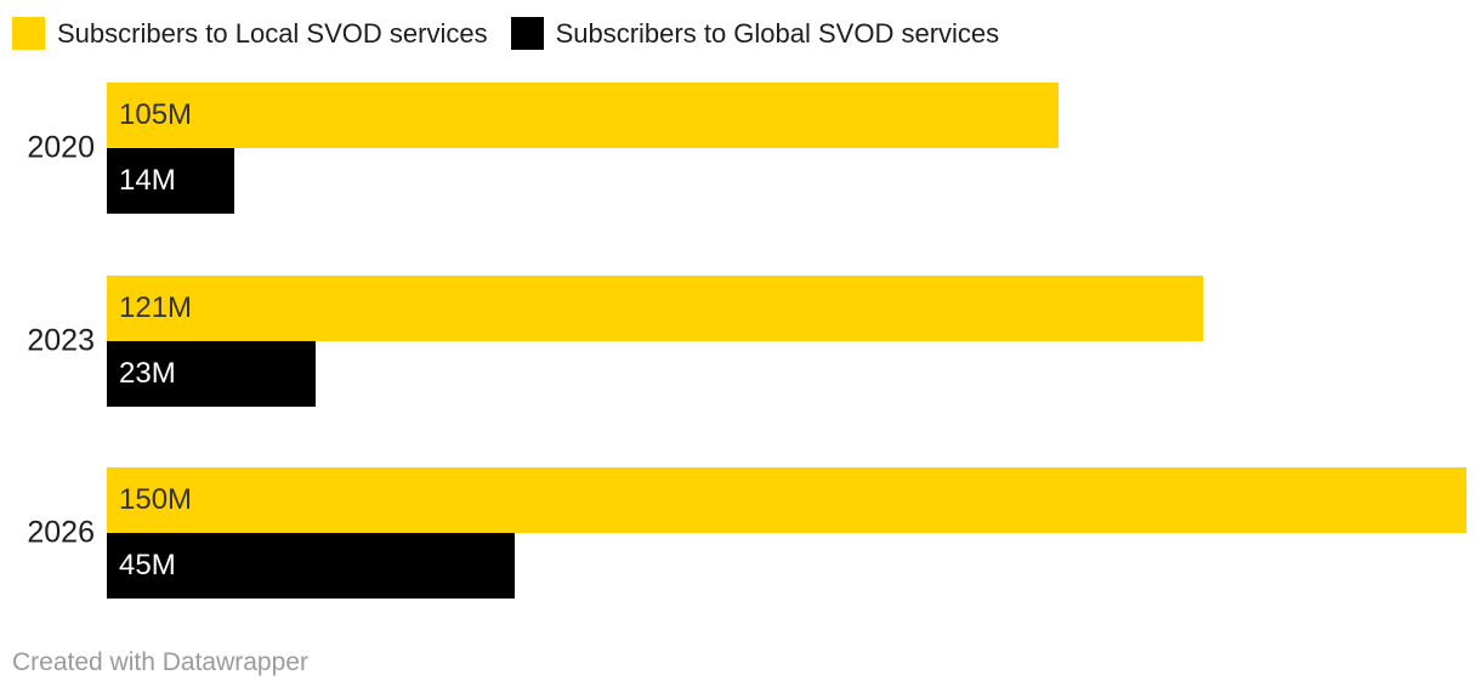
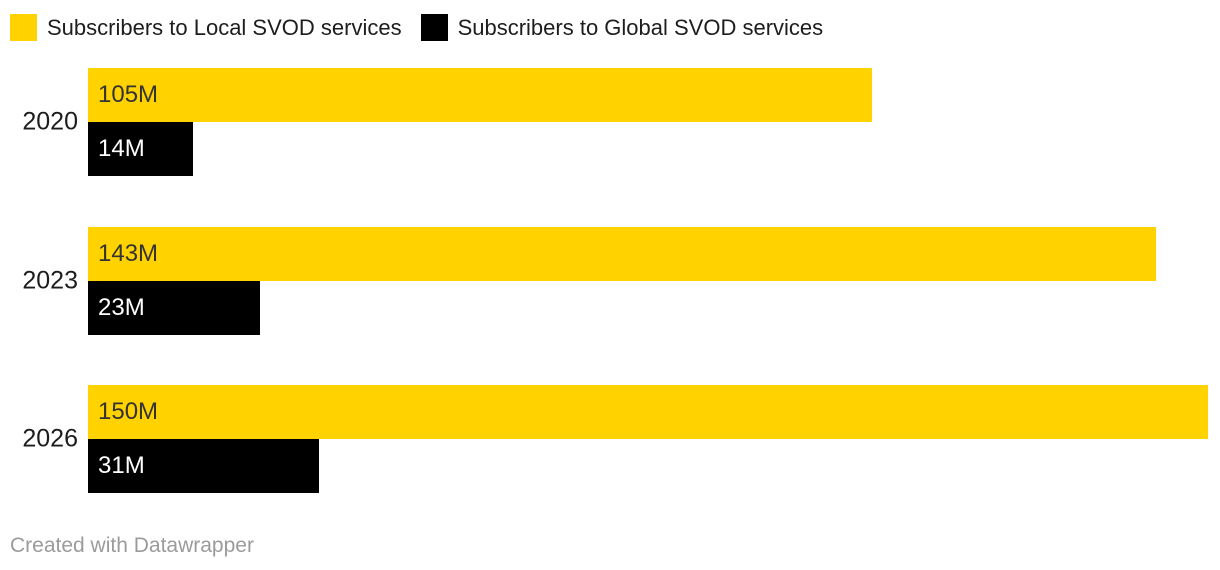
Subscribers to Local SVOD services/2023: 121M -> 143M
Subscribers to Global SVOD services/2026: 45M -> 31M
